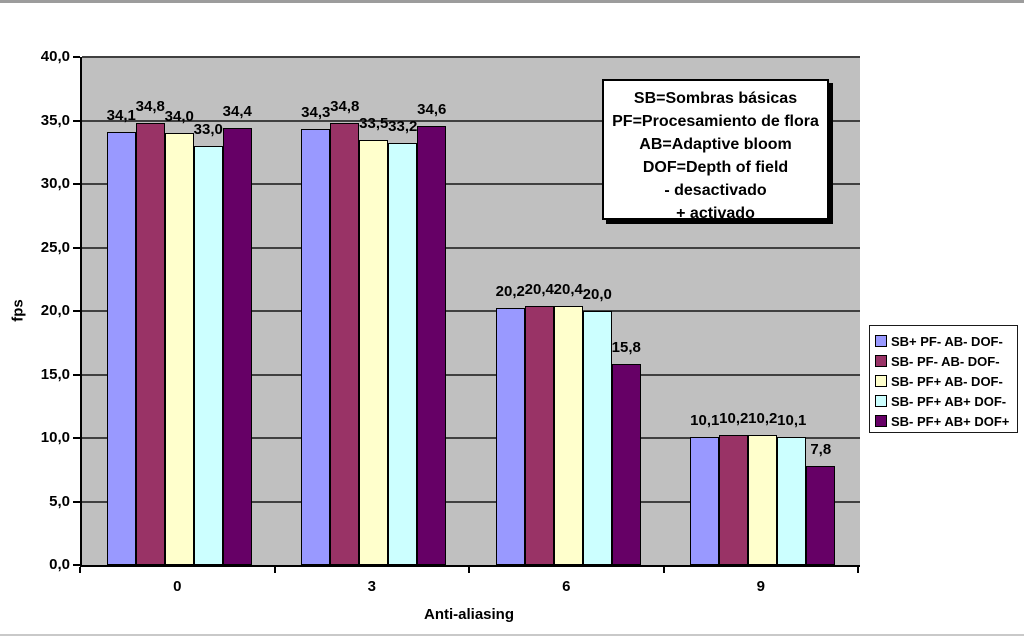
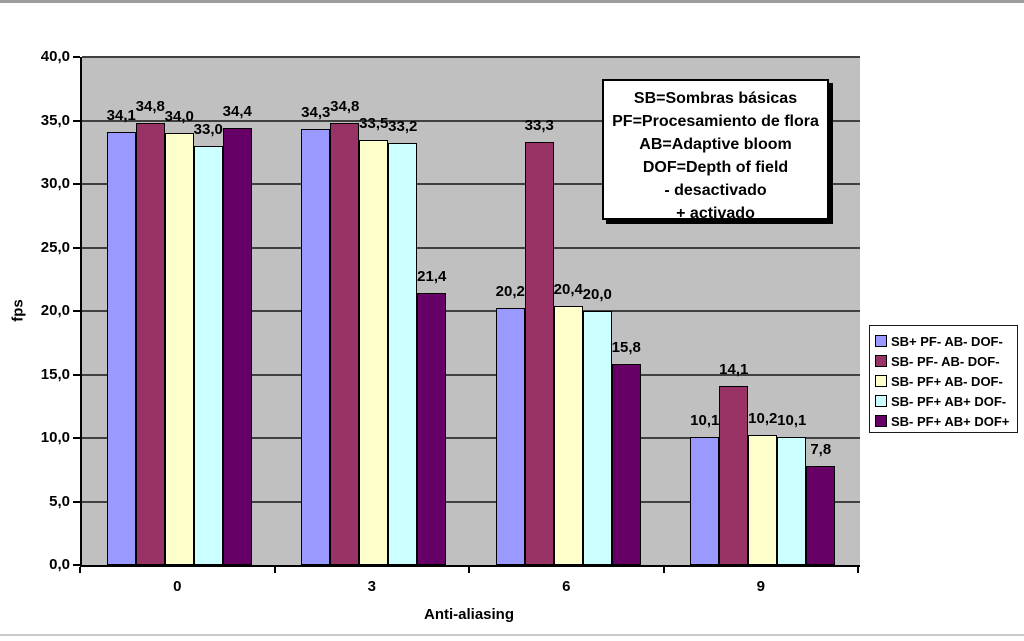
SB- PF+ AB+ DOF+/3: 34,6 -> 21,4
SB- PF- AB- DOF-/6: 20,4 -> 33,3
SB- PF- AB- DOF-/9: 10,2 -> 14,1
